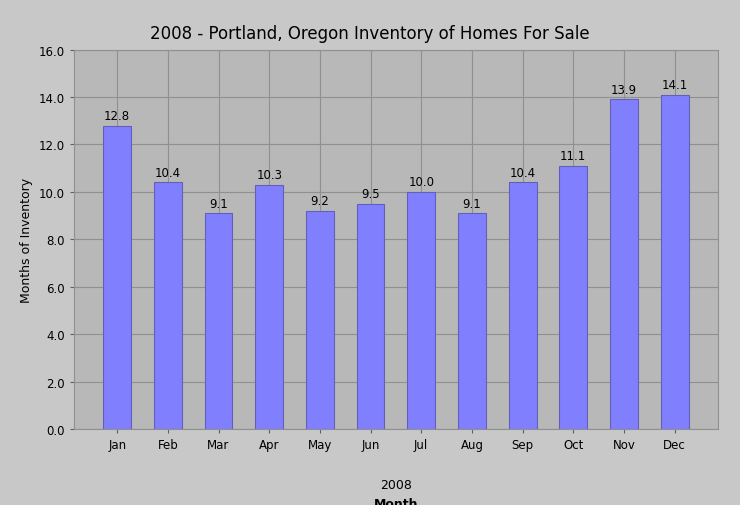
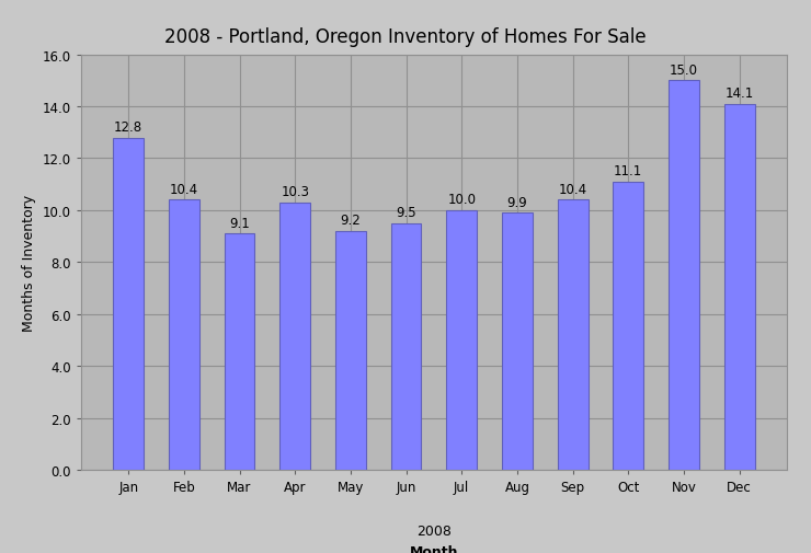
Aug: 9.1 -> 9.9
Nov: 13.9 -> 15.0
